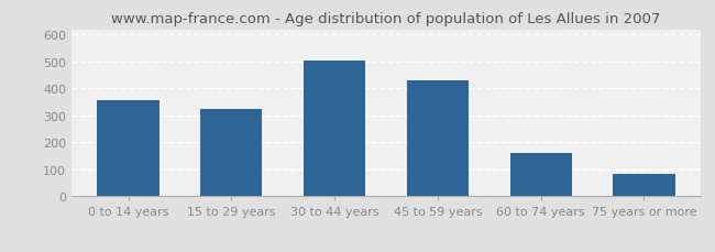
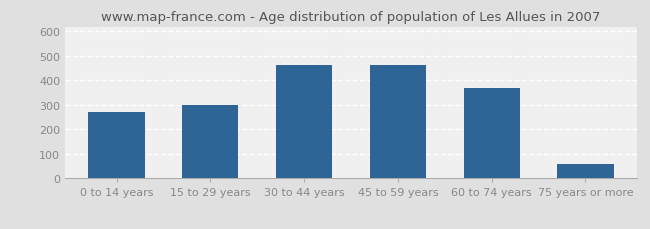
0 to 14 years: 355 -> 270
15 to 29 years: 325 -> 300
30 to 44 years: 505 -> 465
45 to 59 years: 430 -> 465
60 to 74 years: 160 -> 370
75 years or more: 85 -> 60
